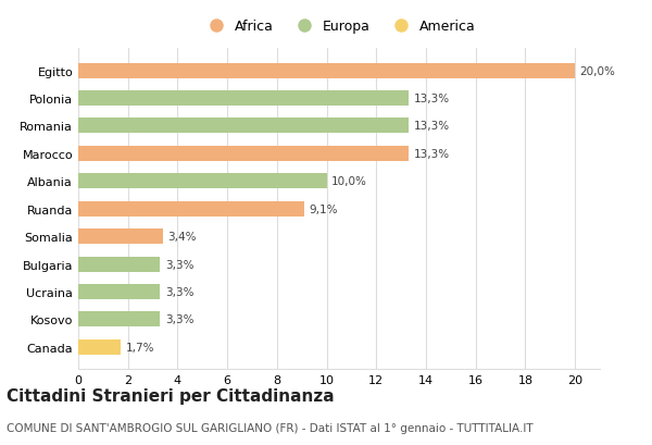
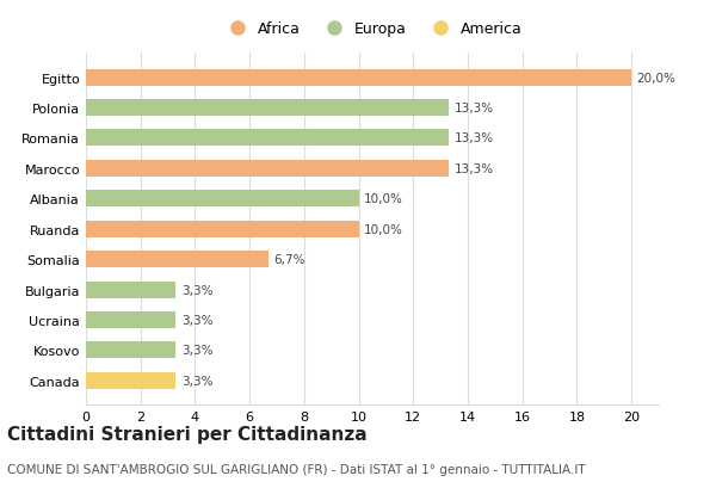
Ruanda: 9,1% -> 10,0%
Somalia: 3,4% -> 6,7%
Canada: 1,7% -> 3,3%
